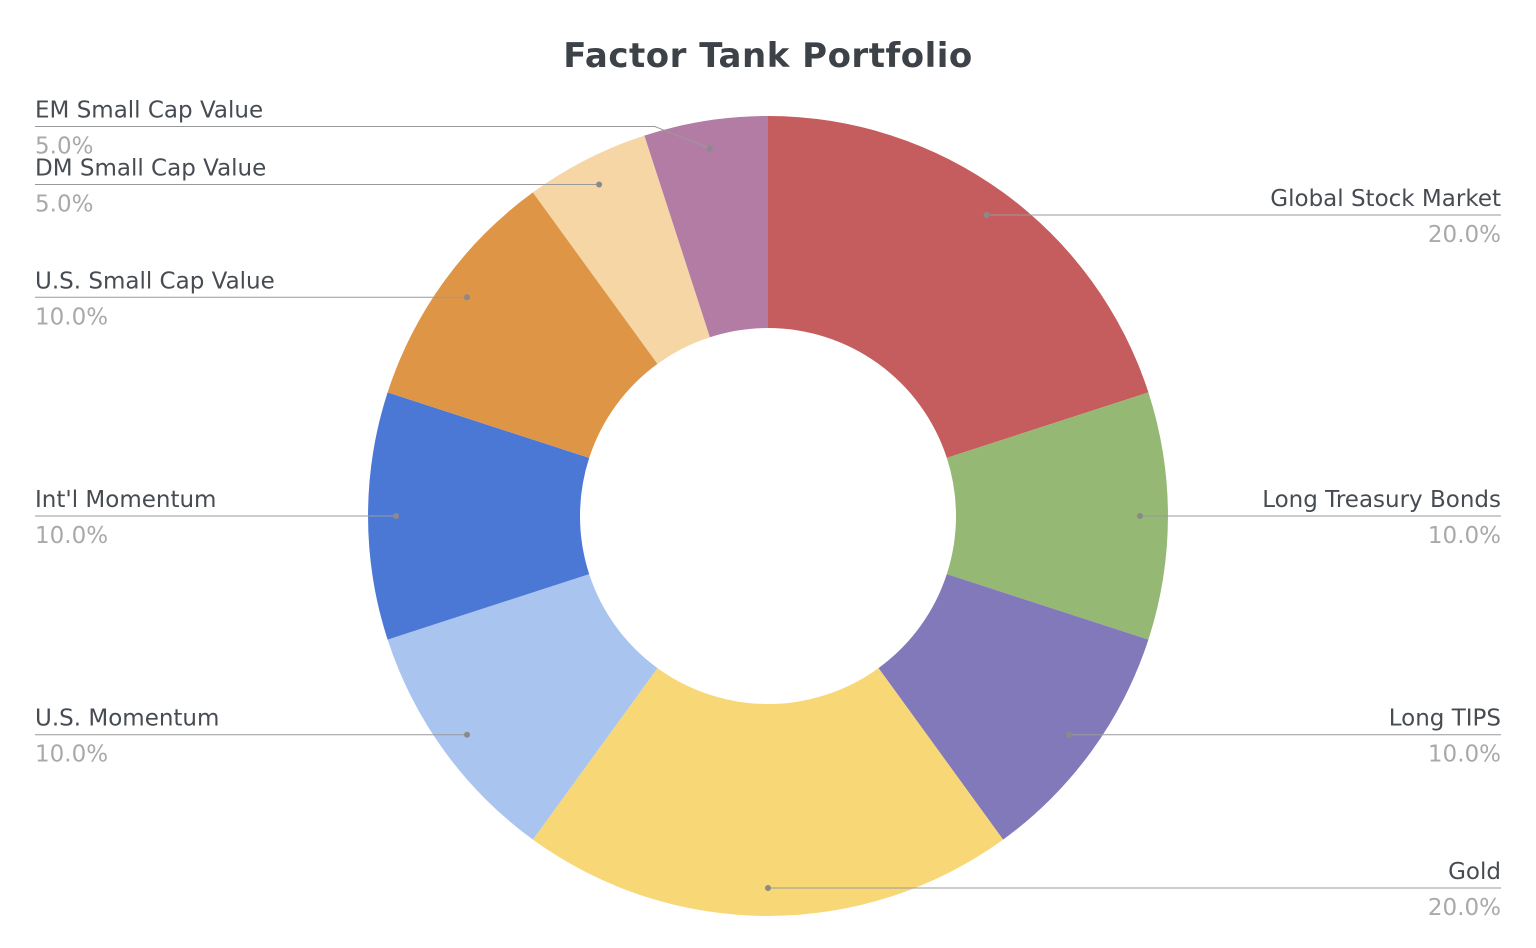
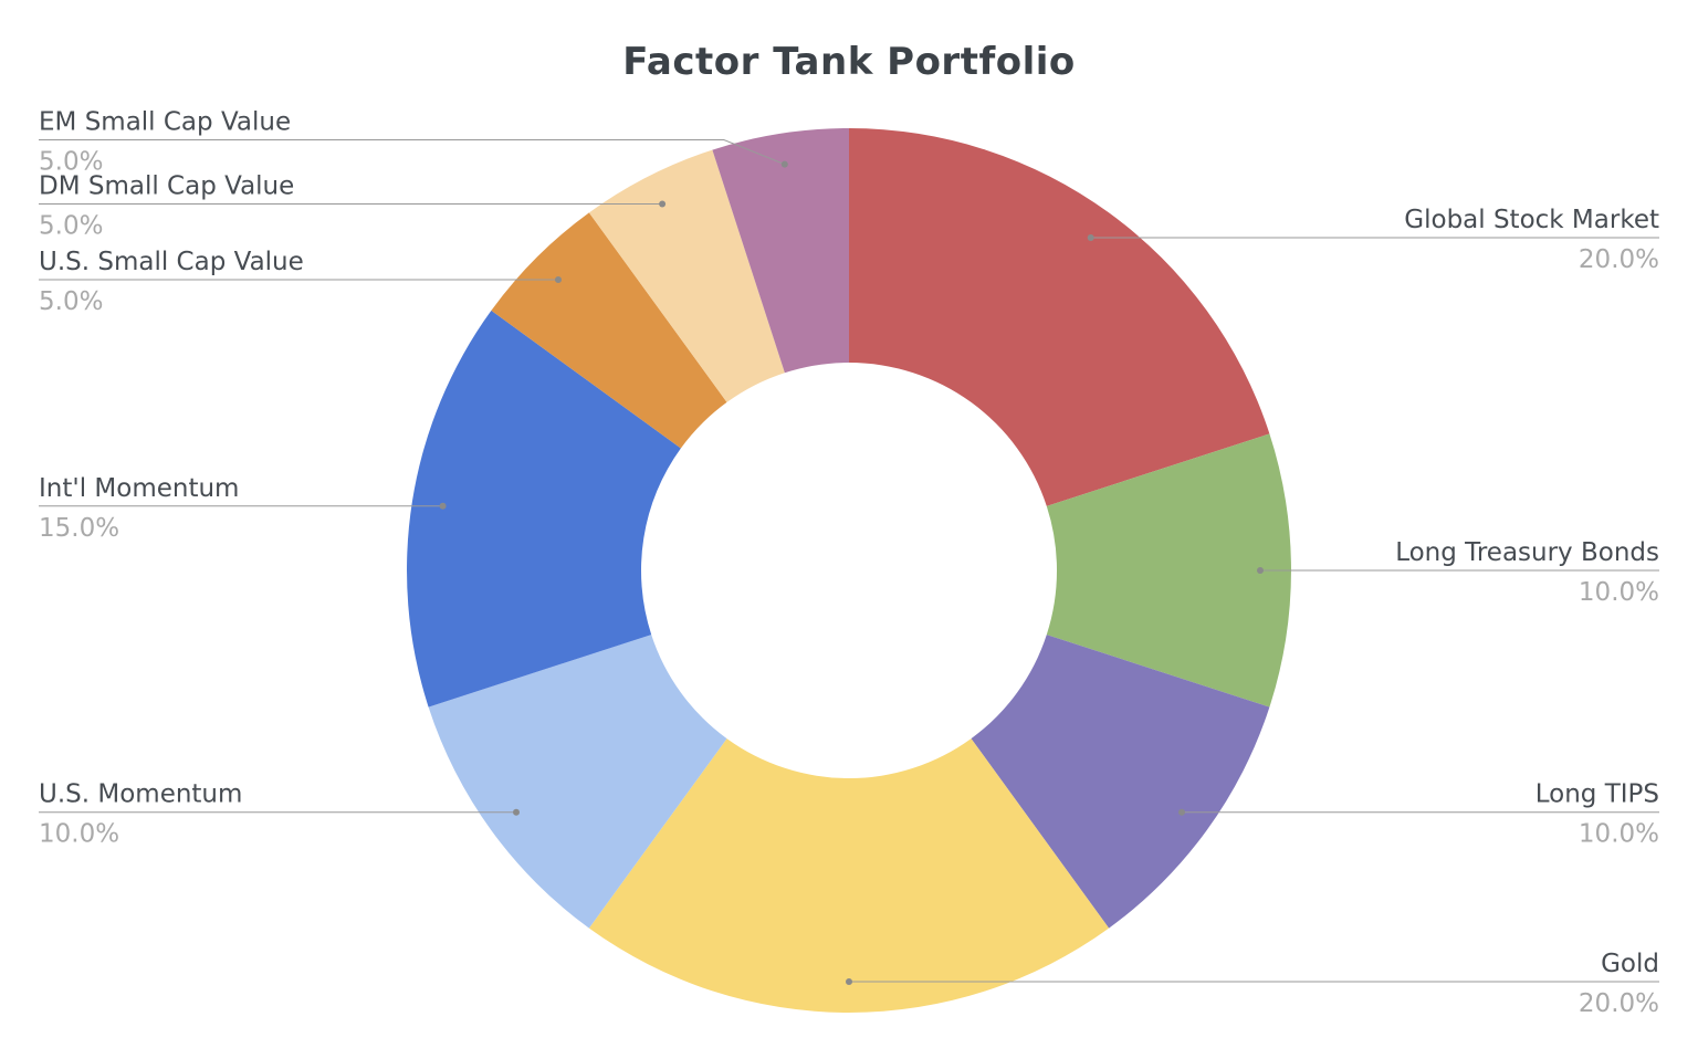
Int'l Momentum: 10.0% -> 15.0%
U.S. Small Cap Value: 10.0% -> 5.0%
